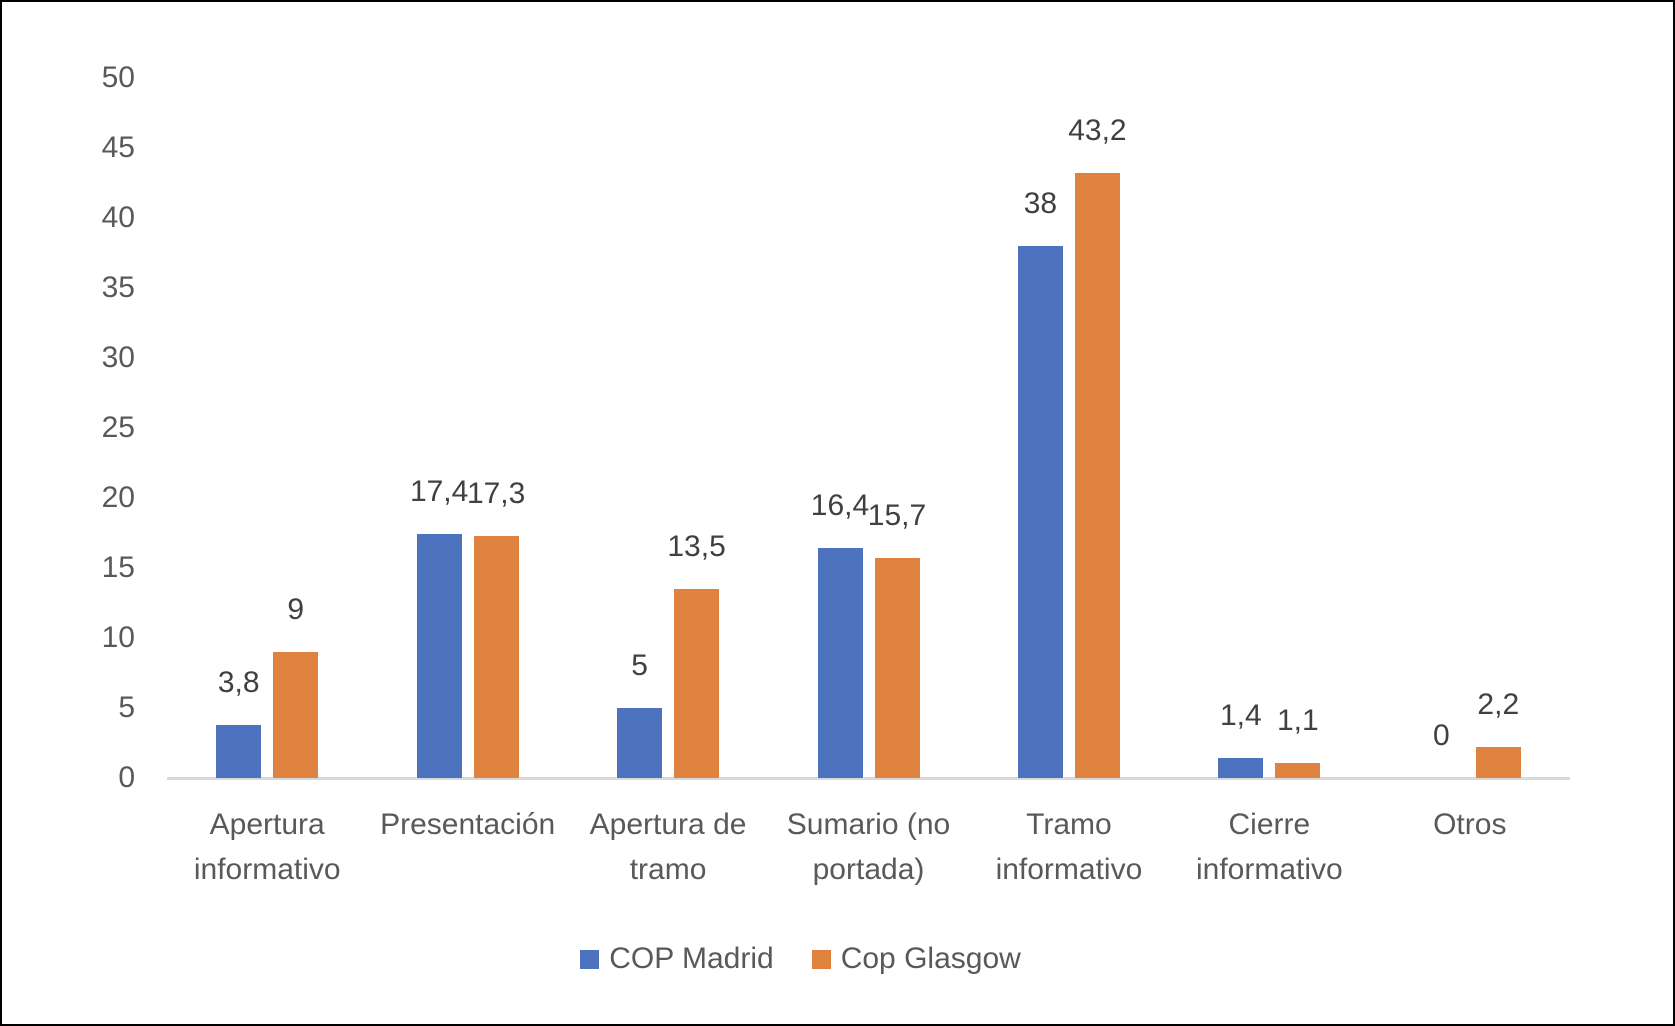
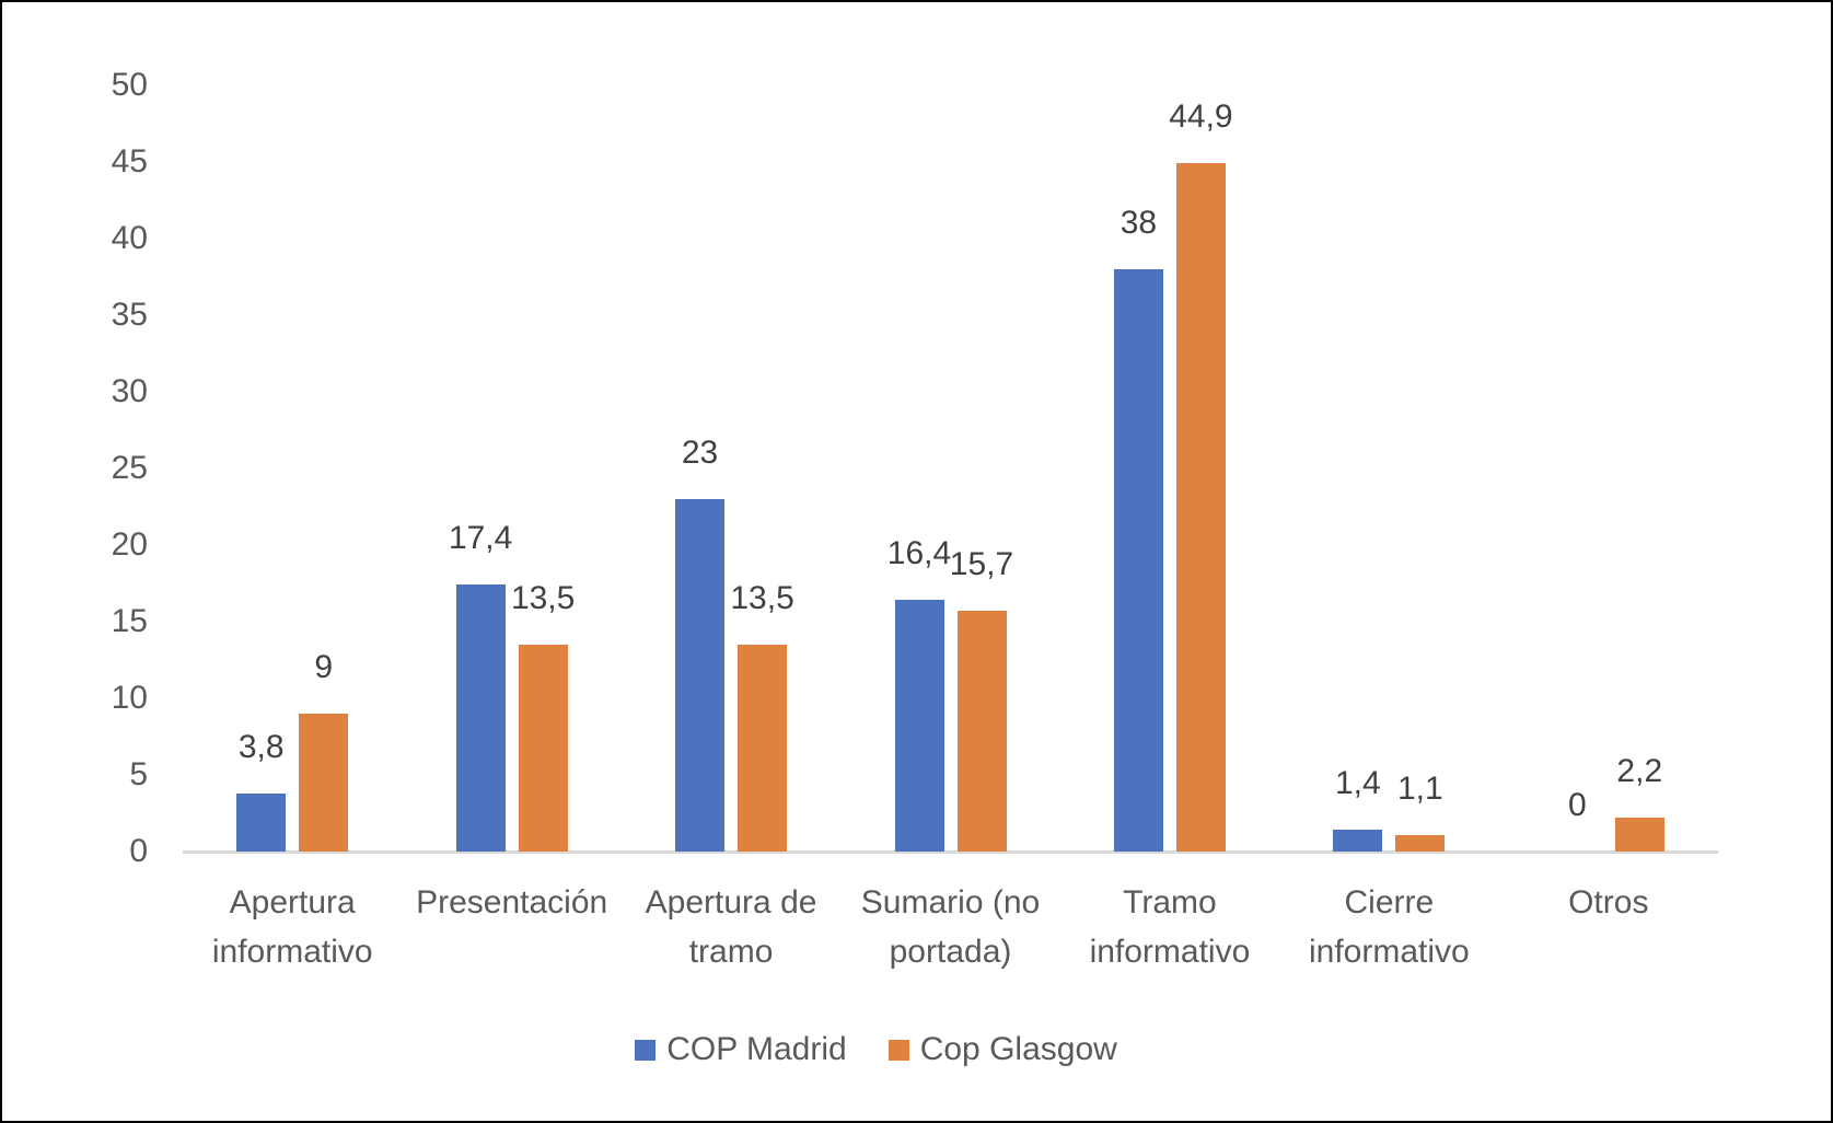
Cop Glasgow/Presentación: 17,3 -> 13,5
COP Madrid/Apertura de tramo: 5 -> 23
Cop Glasgow/Tramo informativo: 43,2 -> 44,9
